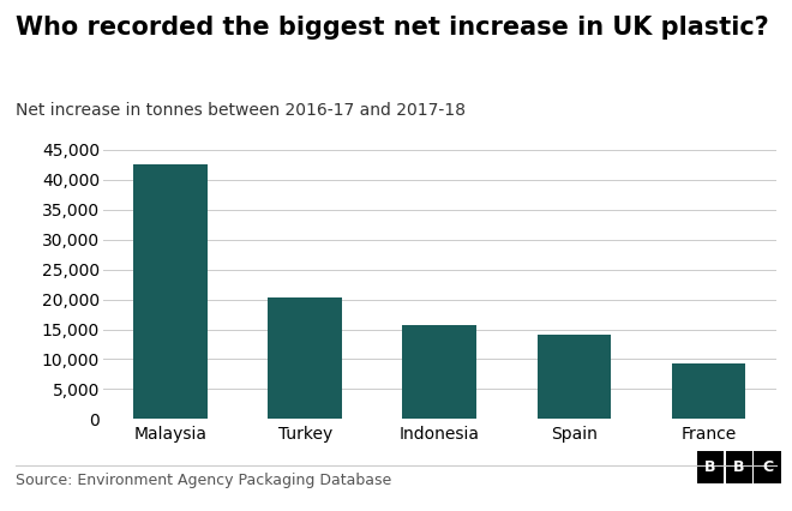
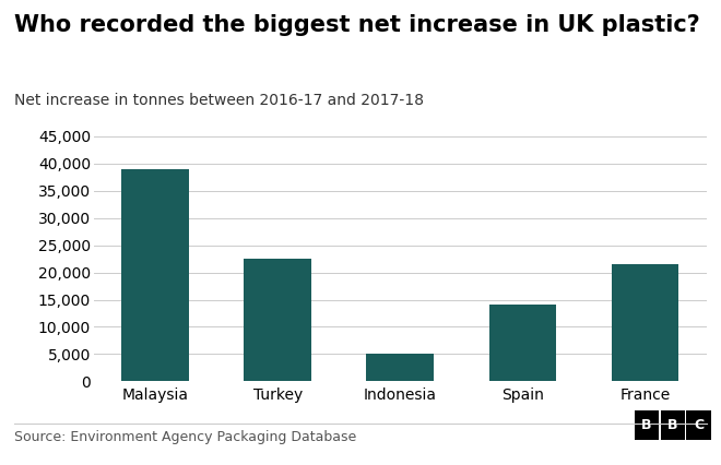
Malaysia: 42,500 -> 39,000
Turkey: 20,300 -> 22,500
Indonesia: 15,700 -> 5,000
France: 9,200 -> 21,500
